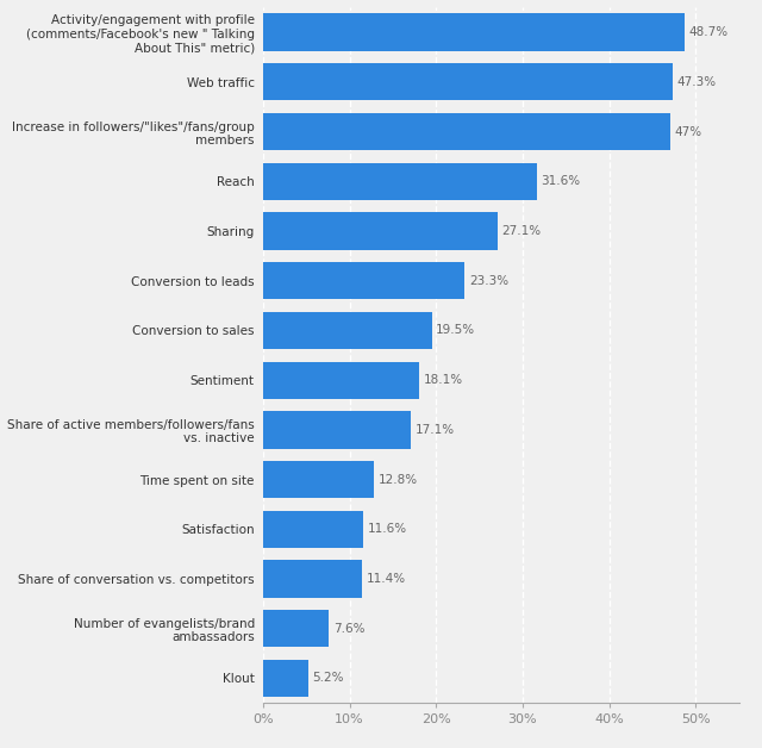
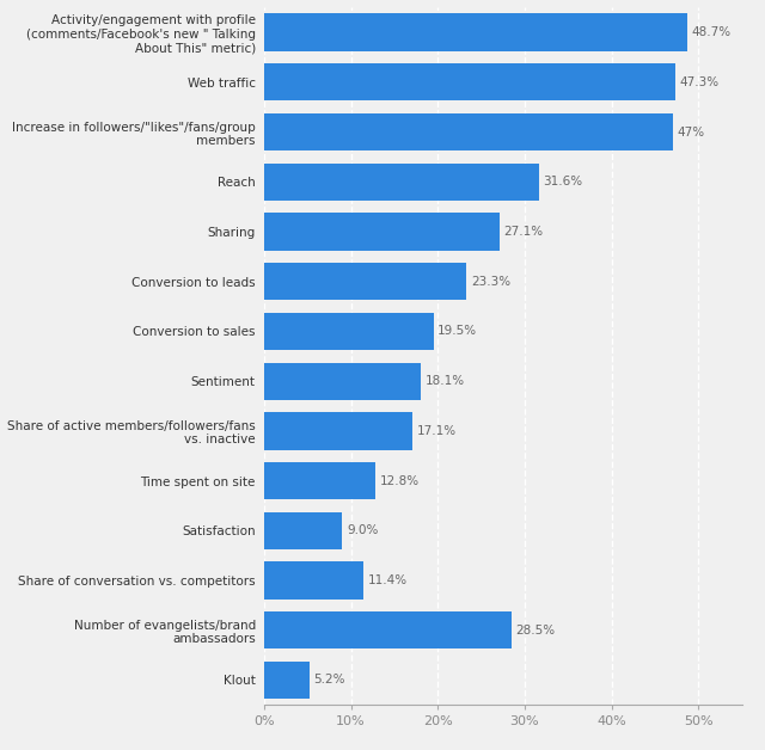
Satisfaction: 11.6% -> 9.0%
Number of evangelists/brand ambassadors: 7.6% -> 28.5%
